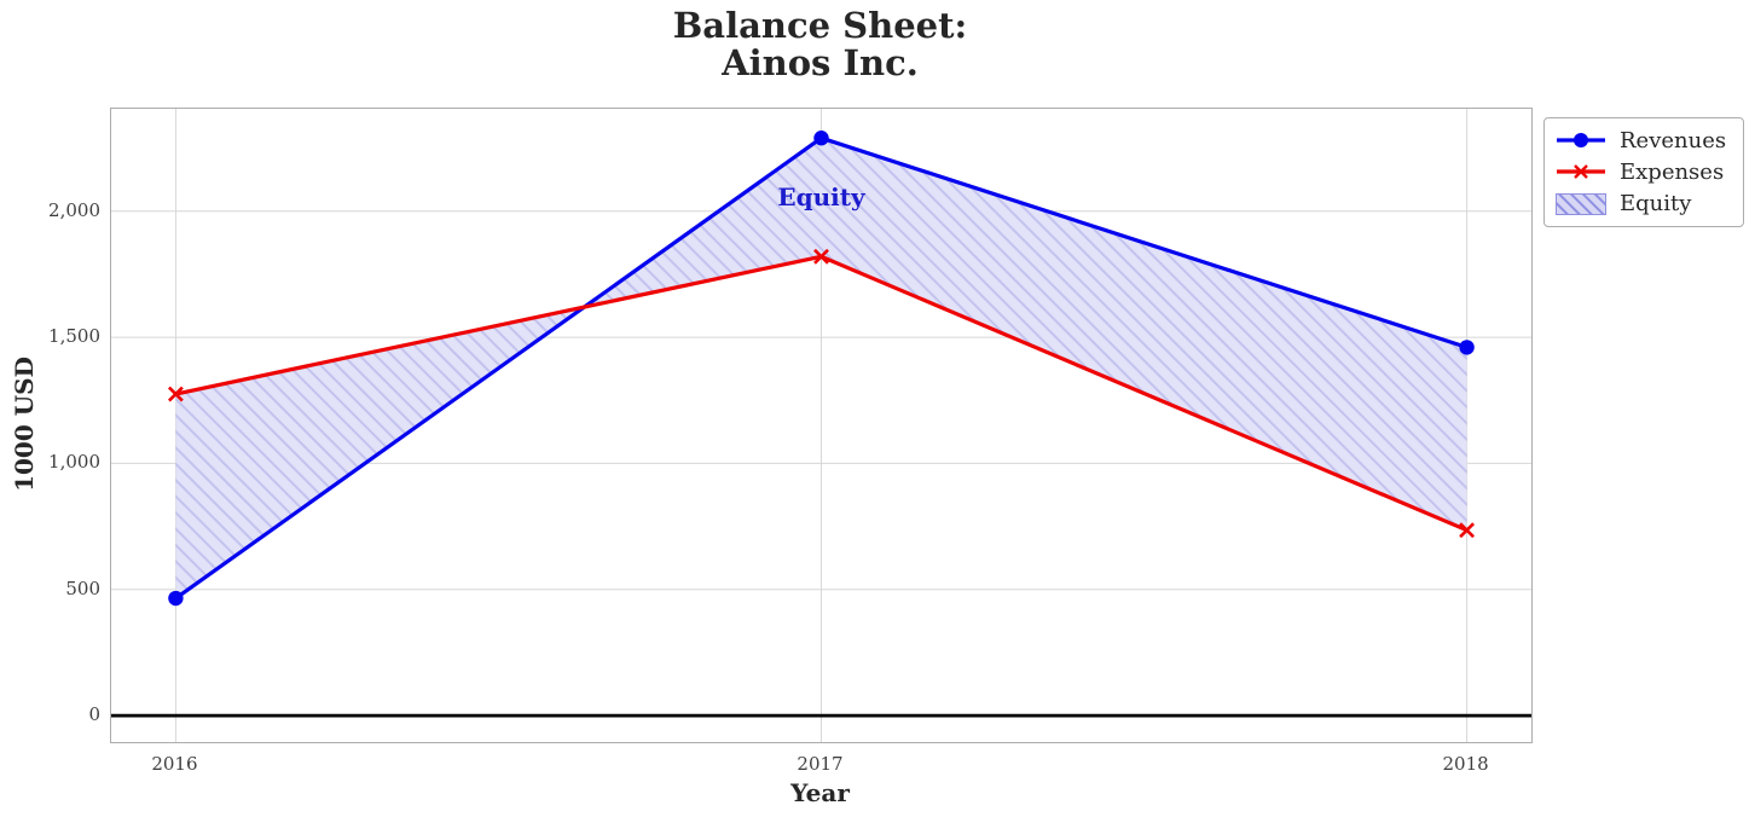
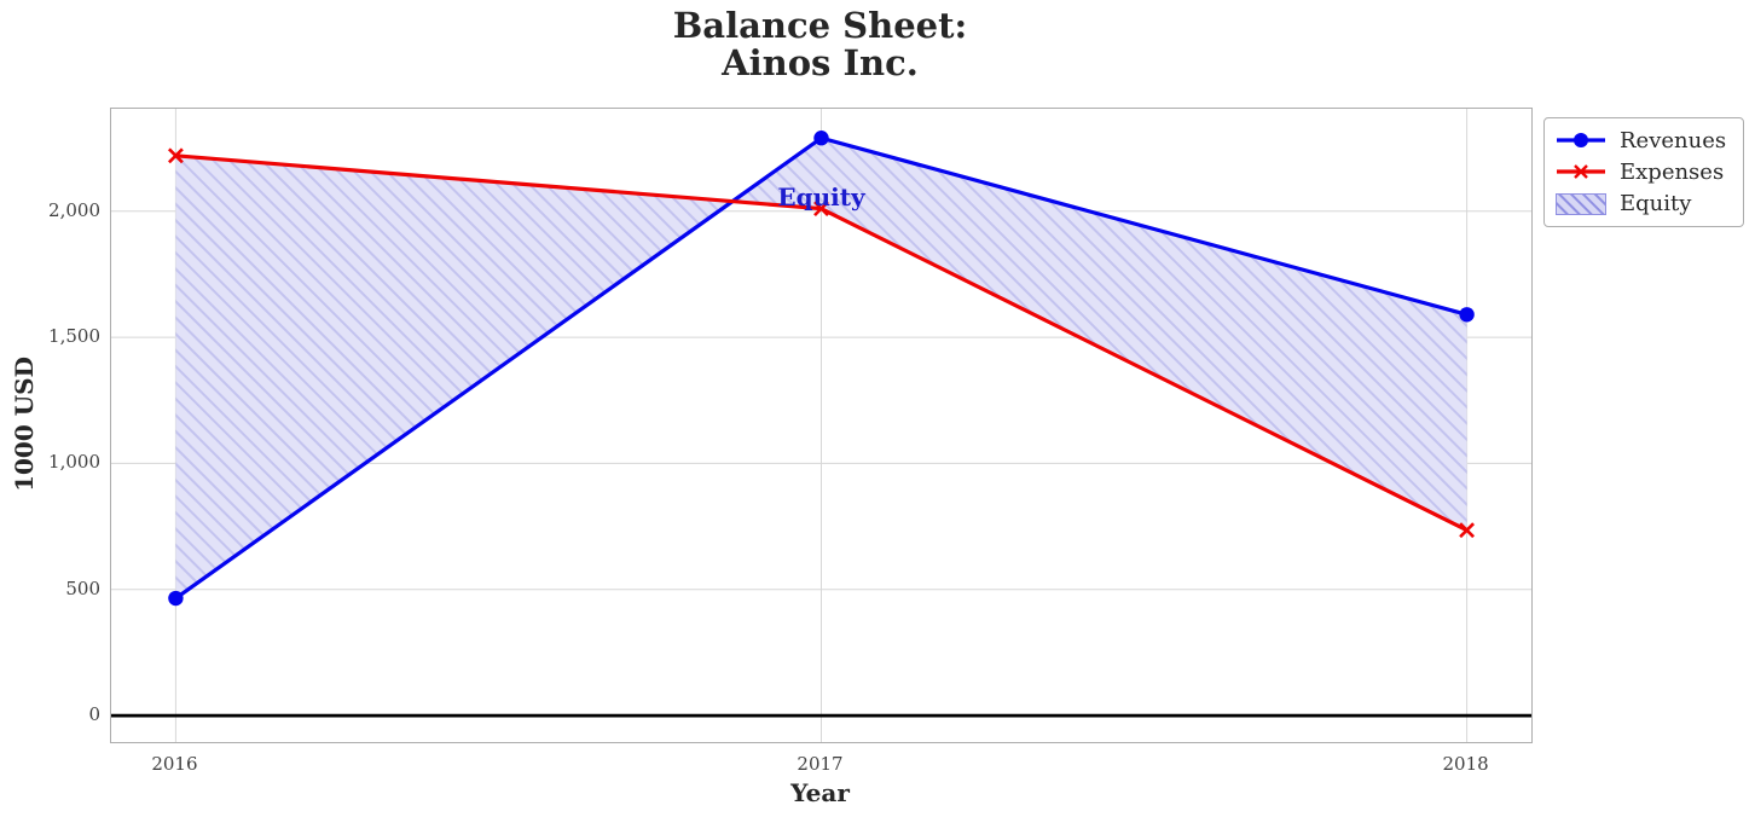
Expenses/2016: 1280 -> 2220
Expenses/2017: 1820 -> 2010
Revenues/2018: 1460 -> 1590
